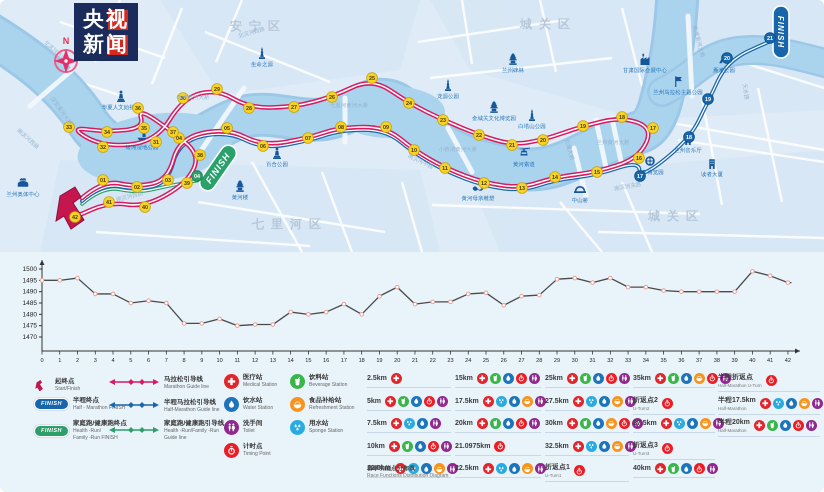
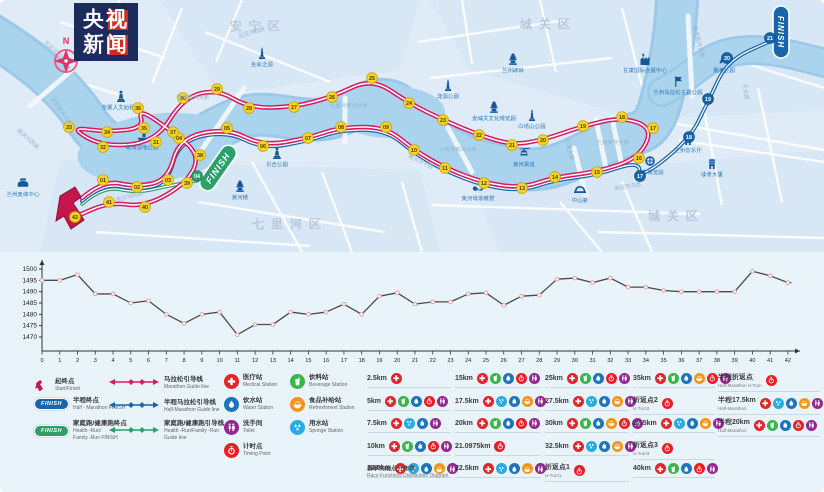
2: 1496 -> 1498
7: 1485 -> 1480
9: 1476 -> 1480
10: 1478 -> 1481
11: 1475 -> 1471
20: 1492 -> 1490
